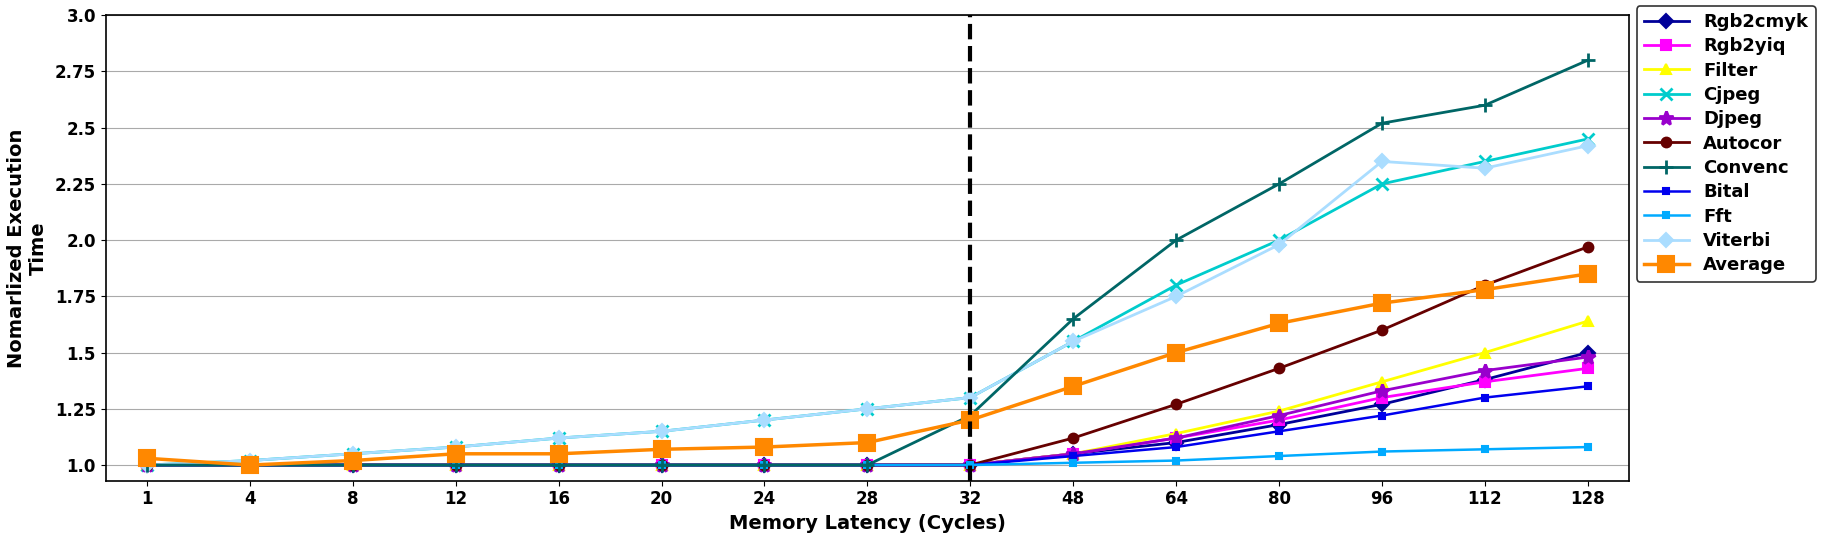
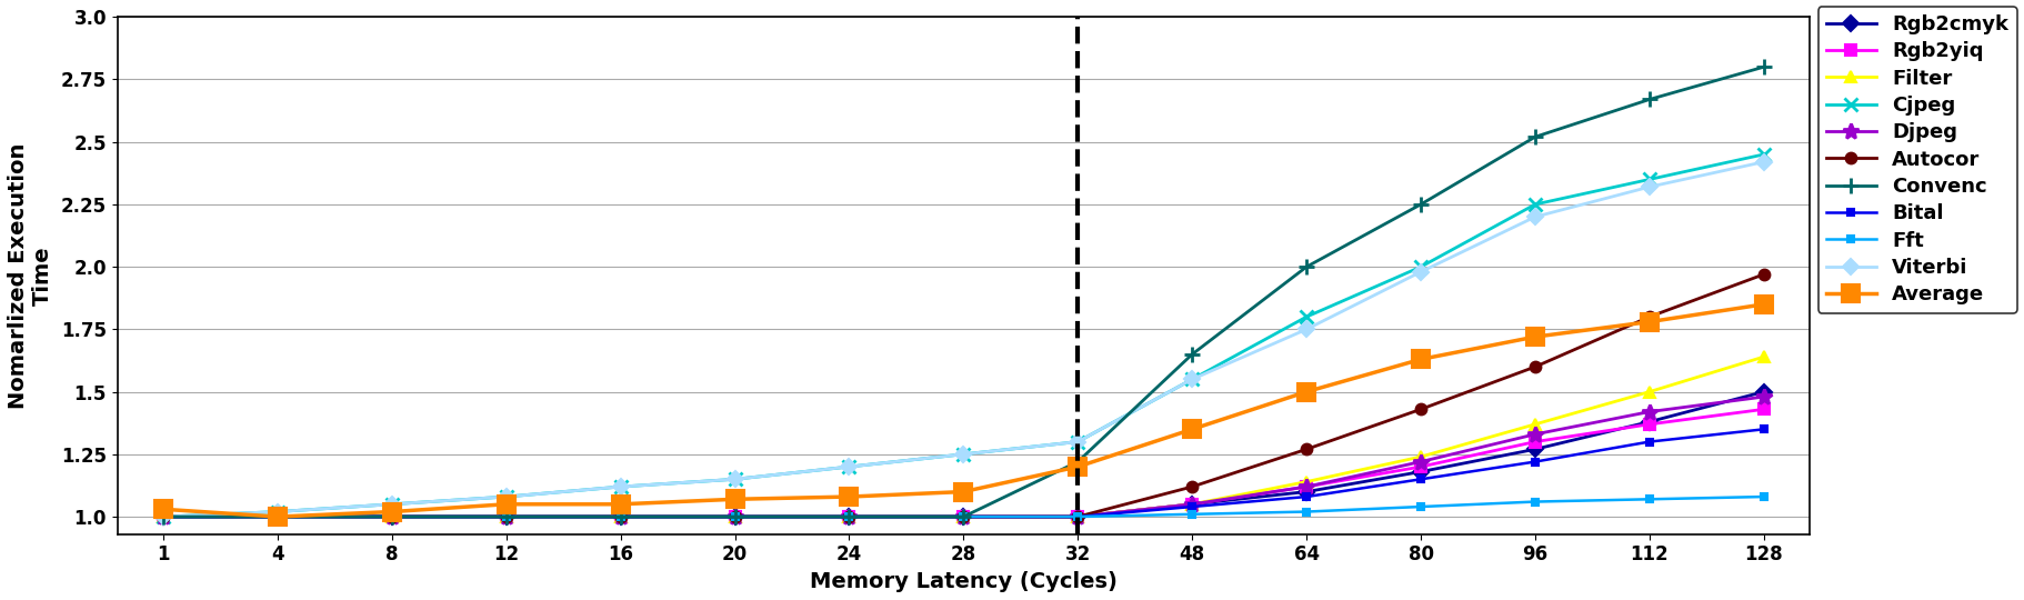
Viterbi/96: 2.35 -> 2.20
Convenc/112: 2.60 -> 2.67
